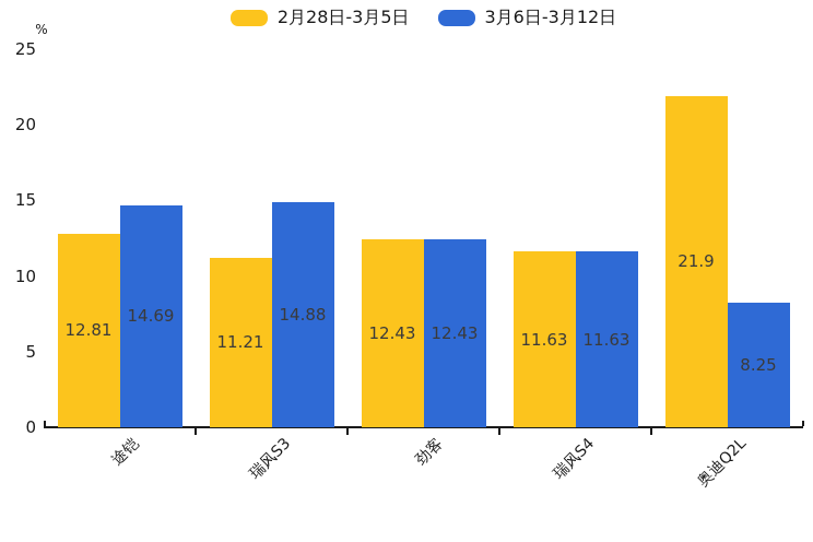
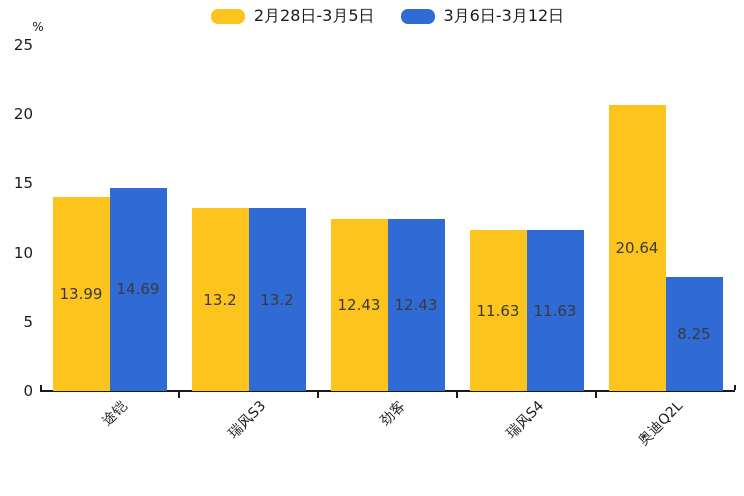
2月28日-3月5日/途铠: 12.81 -> 13.99
2月28日-3月5日/瑞风S3: 11.21 -> 13.2
3月6日-3月12日/瑞风S3: 14.88 -> 13.2
2月28日-3月5日/奥迪Q2L: 21.9 -> 20.64
